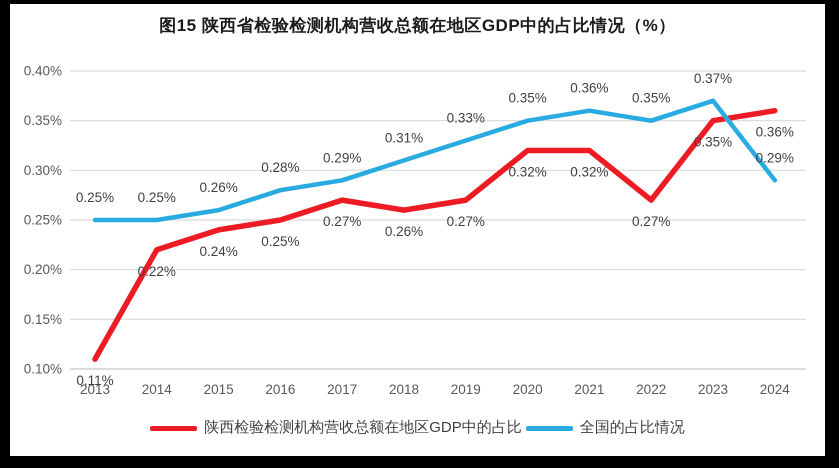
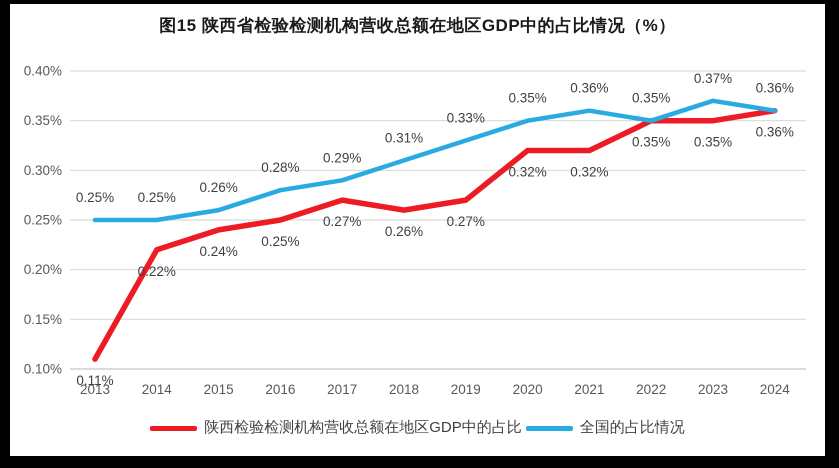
陕西检验检测机构营收总额在地区GDP中的占比/2022: 0.27% -> 0.35%
全国的占比情况/2024: 0.29% -> 0.36%
